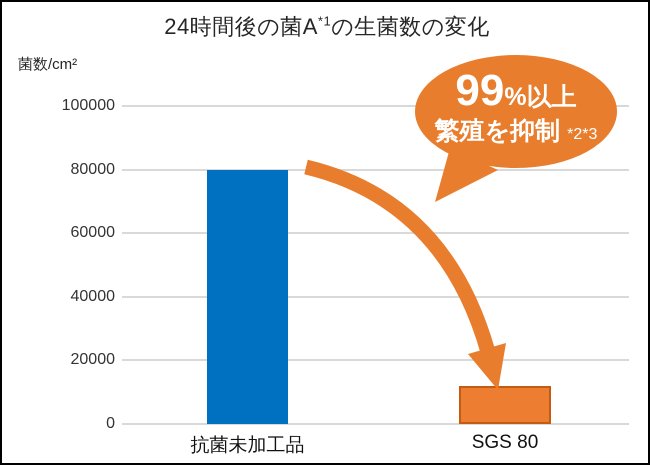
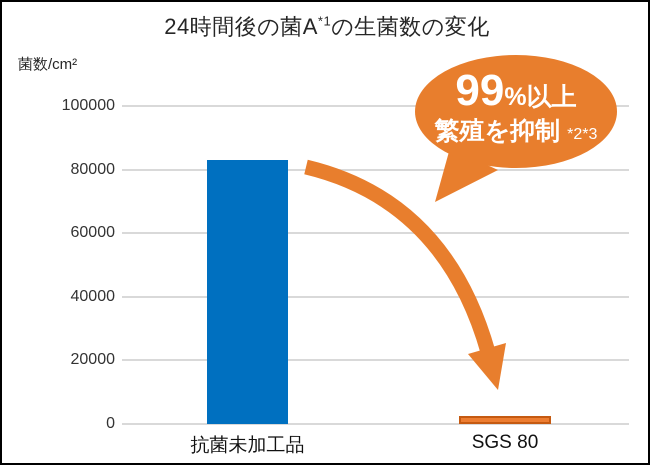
抗菌未加工品: 80000 -> 83000
SGS 80: 12000 -> 2000
